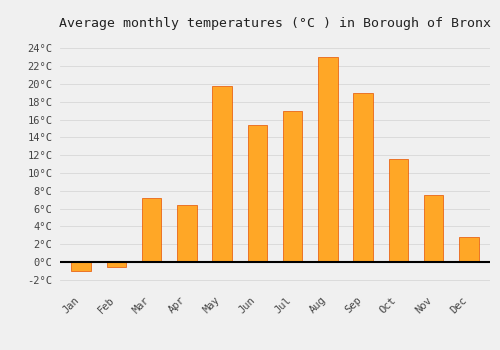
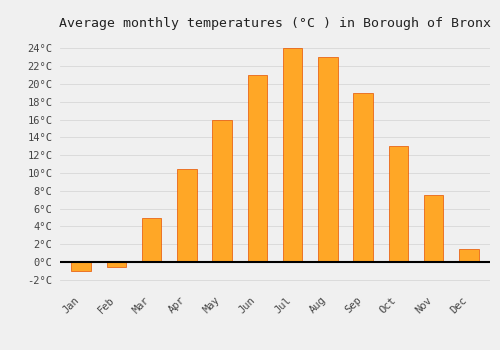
Mar: 7.2°C -> 5.0°C
Apr: 6.4°C -> 10.5°C
May: 19.8°C -> 16.0°C
Jun: 15.4°C -> 21.0°C
Jul: 17.0°C -> 24.0°C
Oct: 11.6°C -> 13.0°C
Dec: 2.8°C -> 1.5°C
